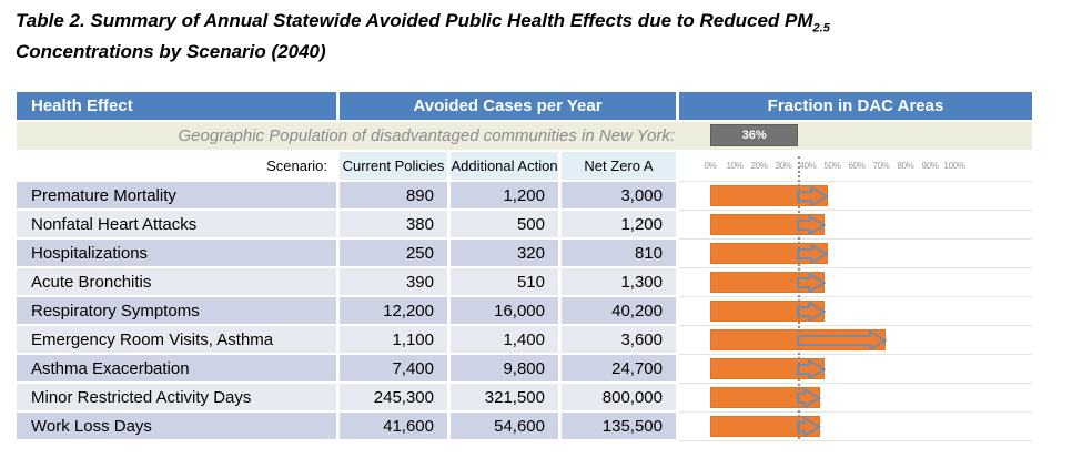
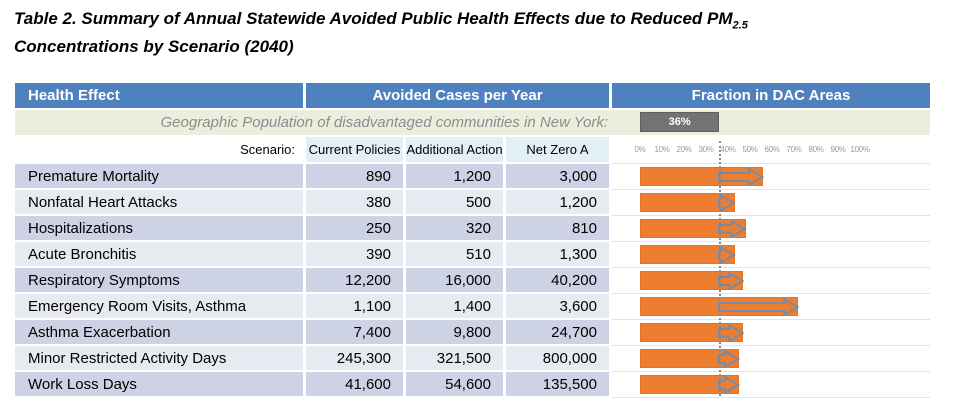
Premature Mortality: 48% -> 56%
Nonfatal Heart Attacks: 47% -> 43%
Acute Bronchitis: 47% -> 43%
